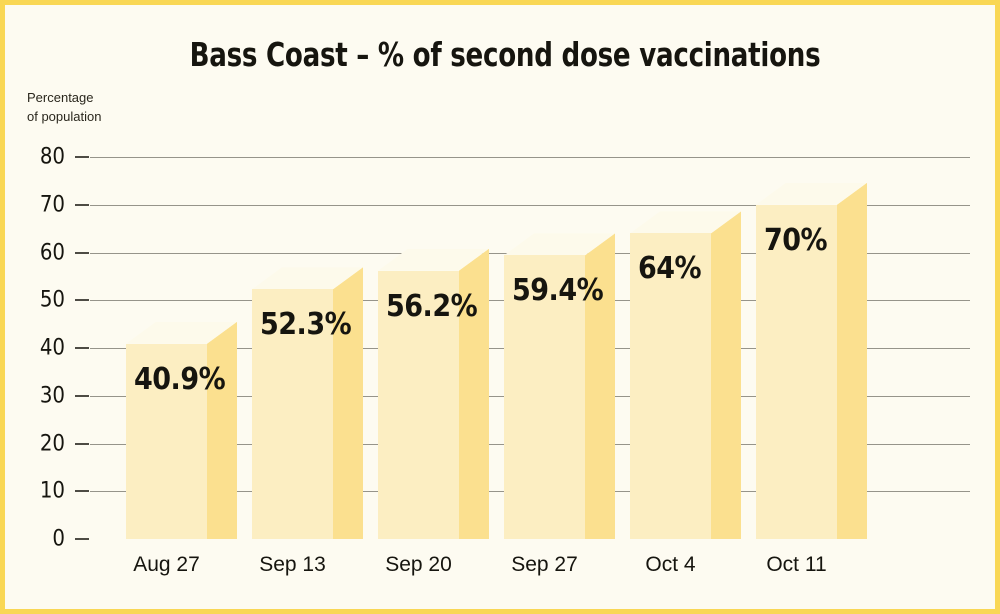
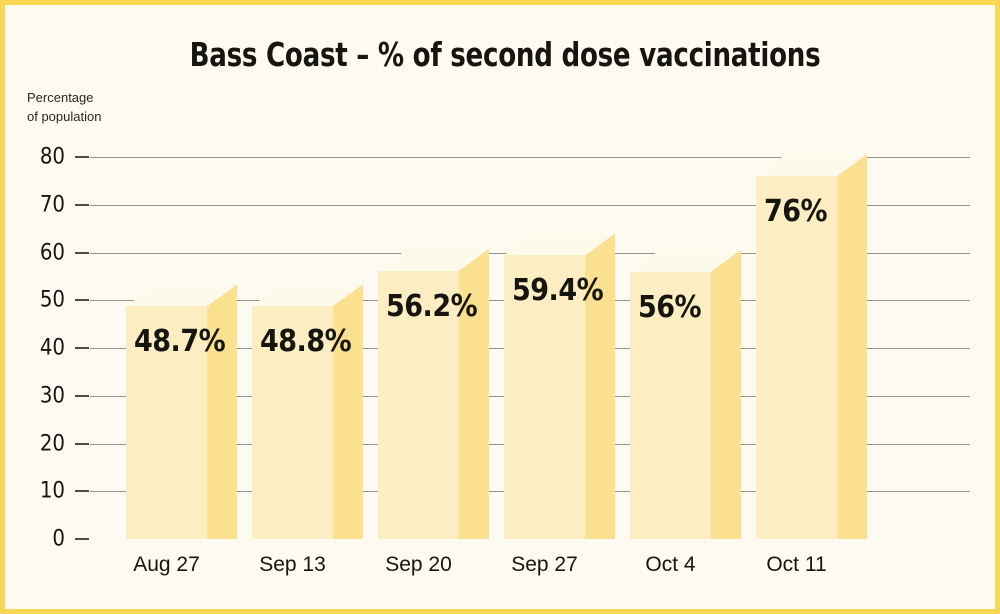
Aug 27: 40.9% -> 48.7%
Sep 13: 52.3% -> 48.8%
Oct 4: 64% -> 56%
Oct 11: 70% -> 76%
